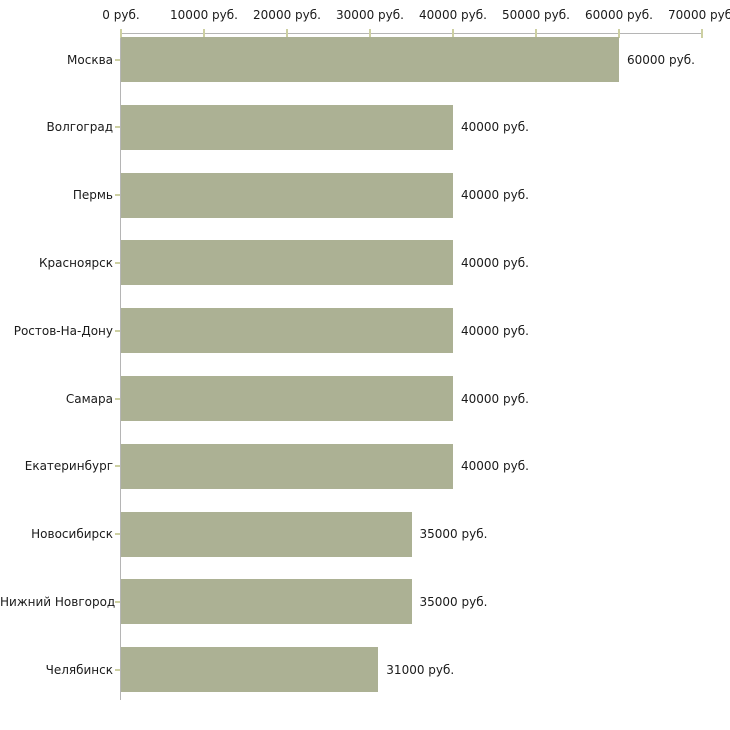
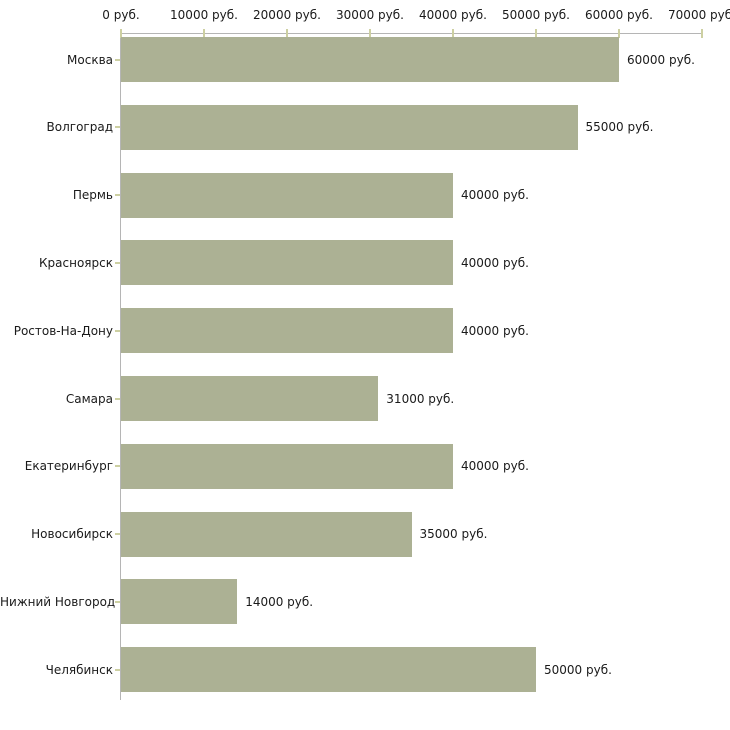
Волгоград: 40000 -> 55000
Самара: 40000 -> 31000
Нижний Новгород: 35000 -> 14000
Челябинск: 31000 -> 50000
